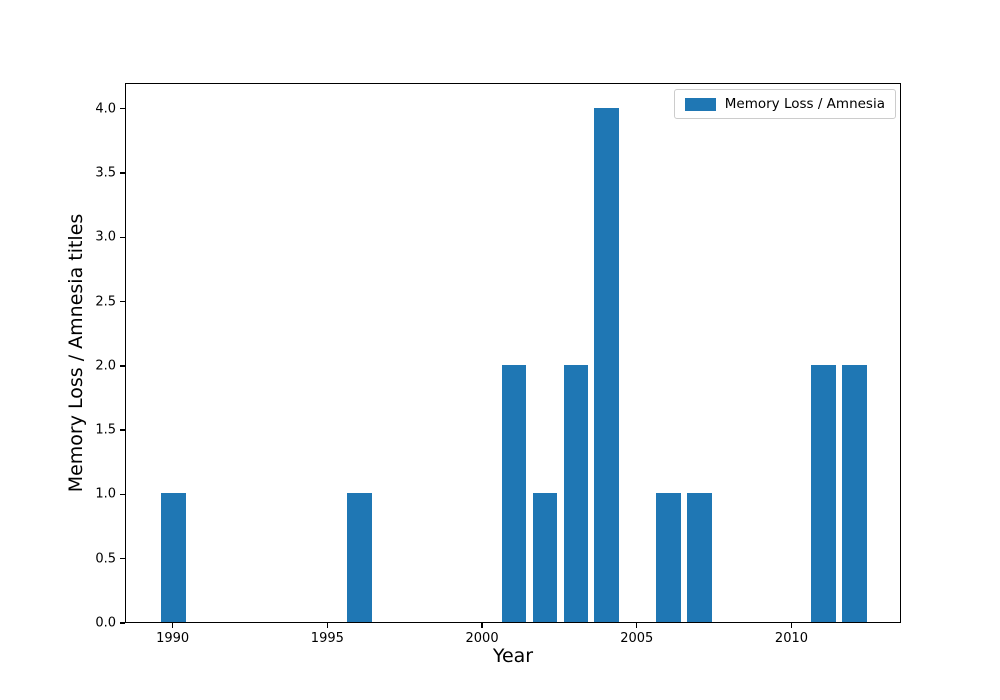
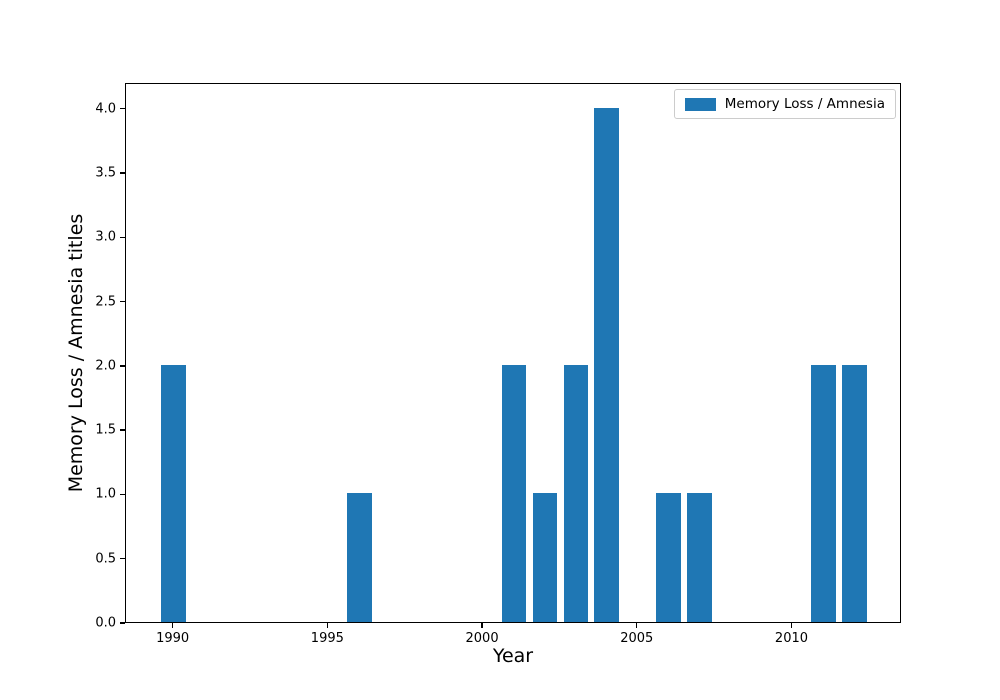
1990: 1 -> 2
